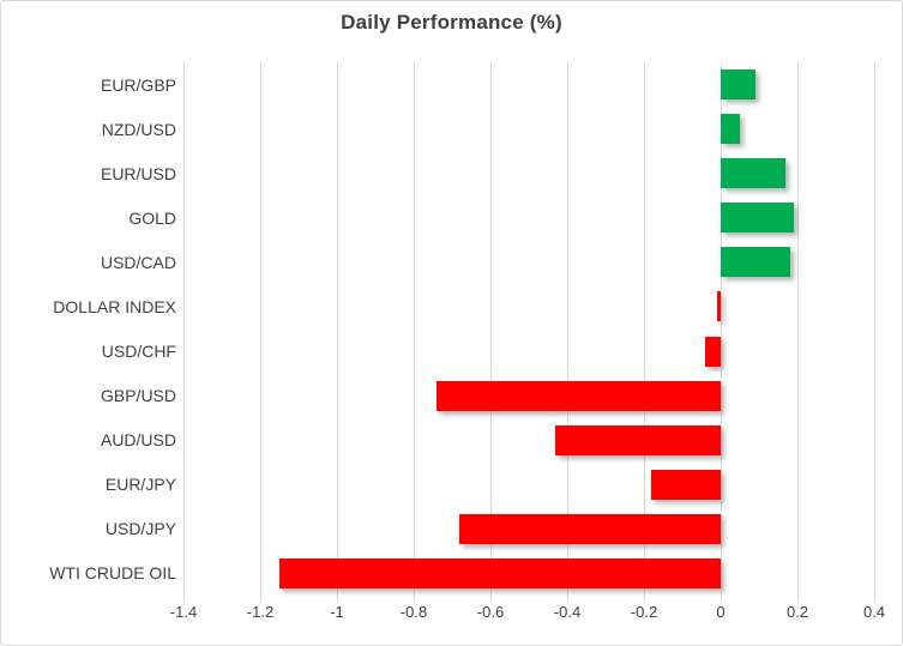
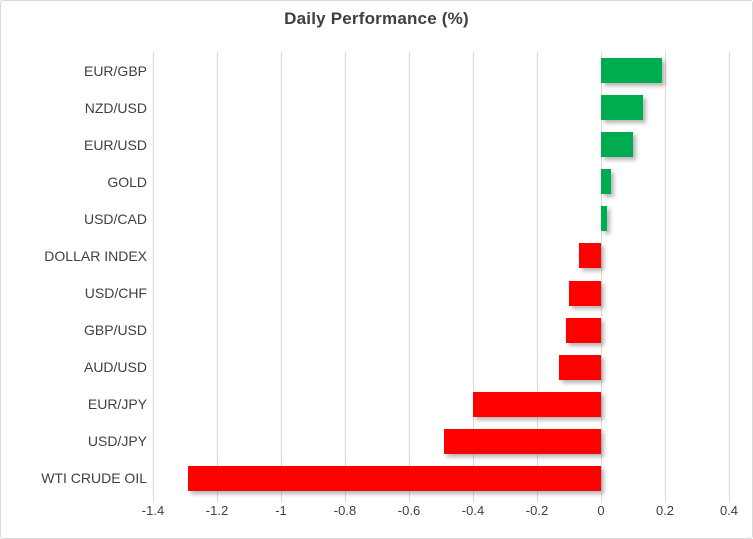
EUR/GBP: 0.09 -> 0.19
NZD/USD: 0.05 -> 0.13
EUR/USD: 0.17 -> 0.10
GOLD: 0.19 -> 0.03
USD/CAD: 0.18 -> 0.02
DOLLAR INDEX: -0.01 -> -0.07
USD/CHF: -0.04 -> -0.10
GBP/USD: -0.74 -> -0.11
AUD/USD: -0.43 -> -0.13
EUR/JPY: -0.18 -> -0.40
USD/JPY: -0.68 -> -0.49
WTI CRUDE OIL: -1.15 -> -1.29
